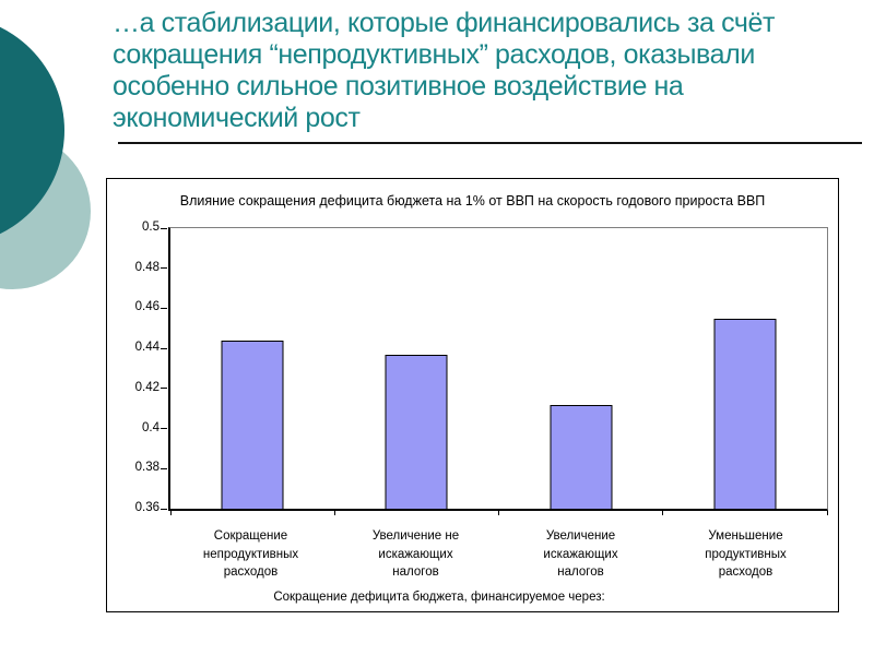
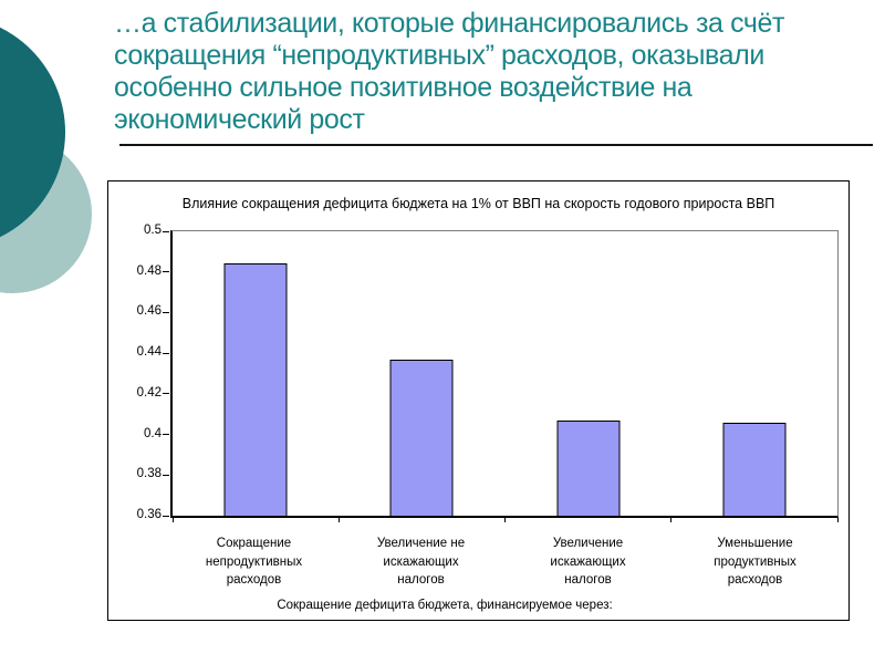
Сокращение непродуктивных расходов: 0.444 -> 0.484
Увеличение искажающих налогов: 0.412 -> 0.407
Уменьшение продуктивных расходов: 0.455 -> 0.406
